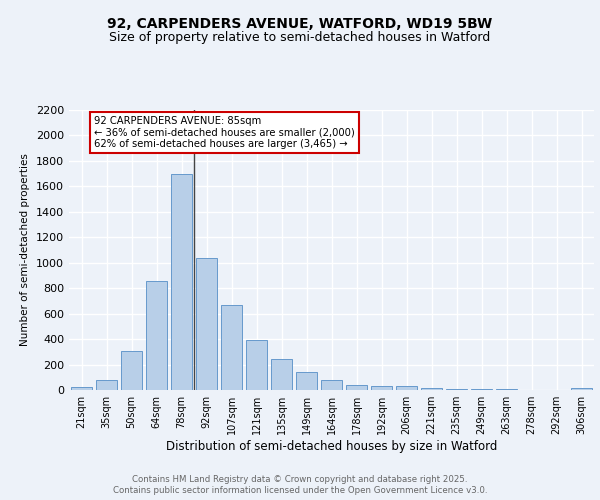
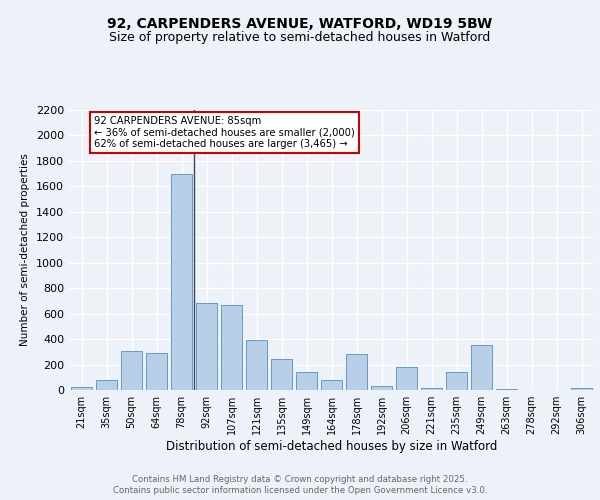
64sqm: 860 -> 290
92sqm: 1040 -> 680
178sqm: 40 -> 280
206sqm: 30 -> 180
235sqm: 10 -> 140
249sqm: 0 -> 350
